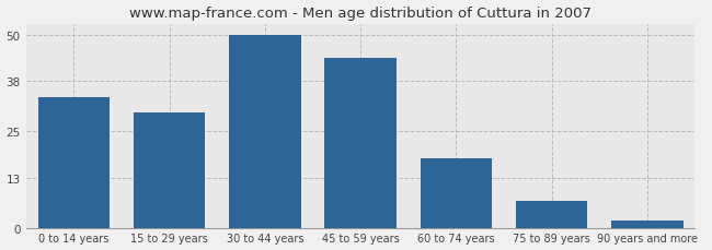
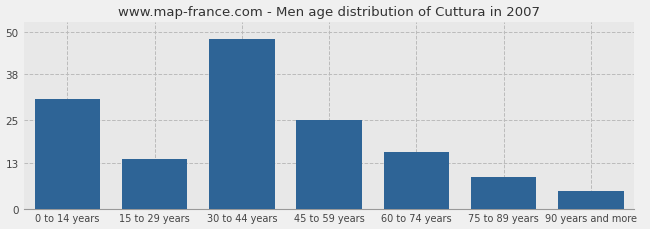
0 to 14 years: 34 -> 31
15 to 29 years: 30 -> 14
30 to 44 years: 50 -> 48
45 to 59 years: 44 -> 25
60 to 74 years: 18 -> 16
75 to 89 years: 7 -> 9
90 years and more: 2 -> 5
